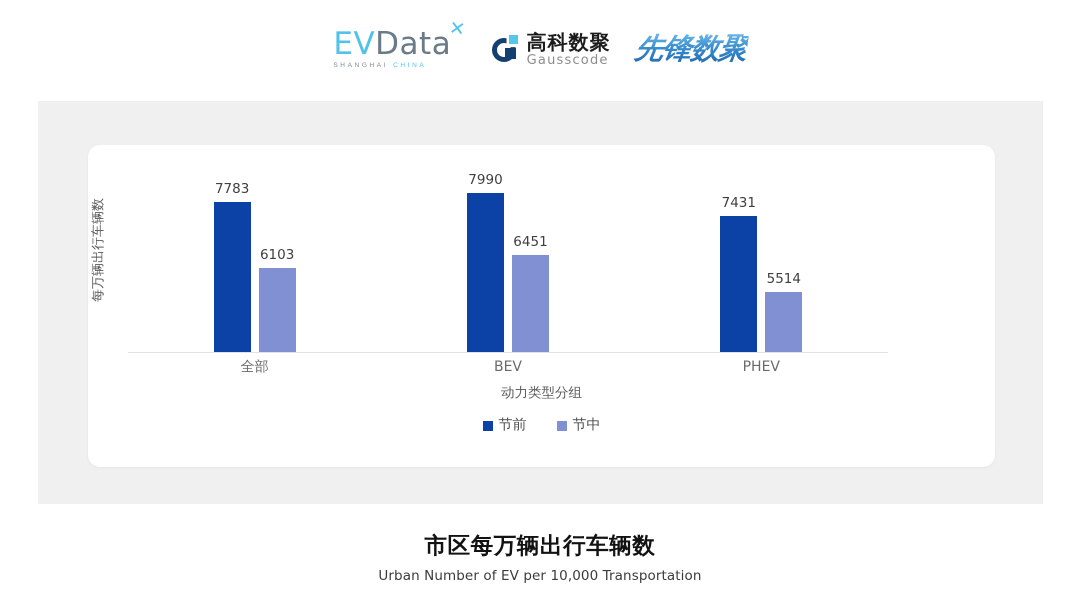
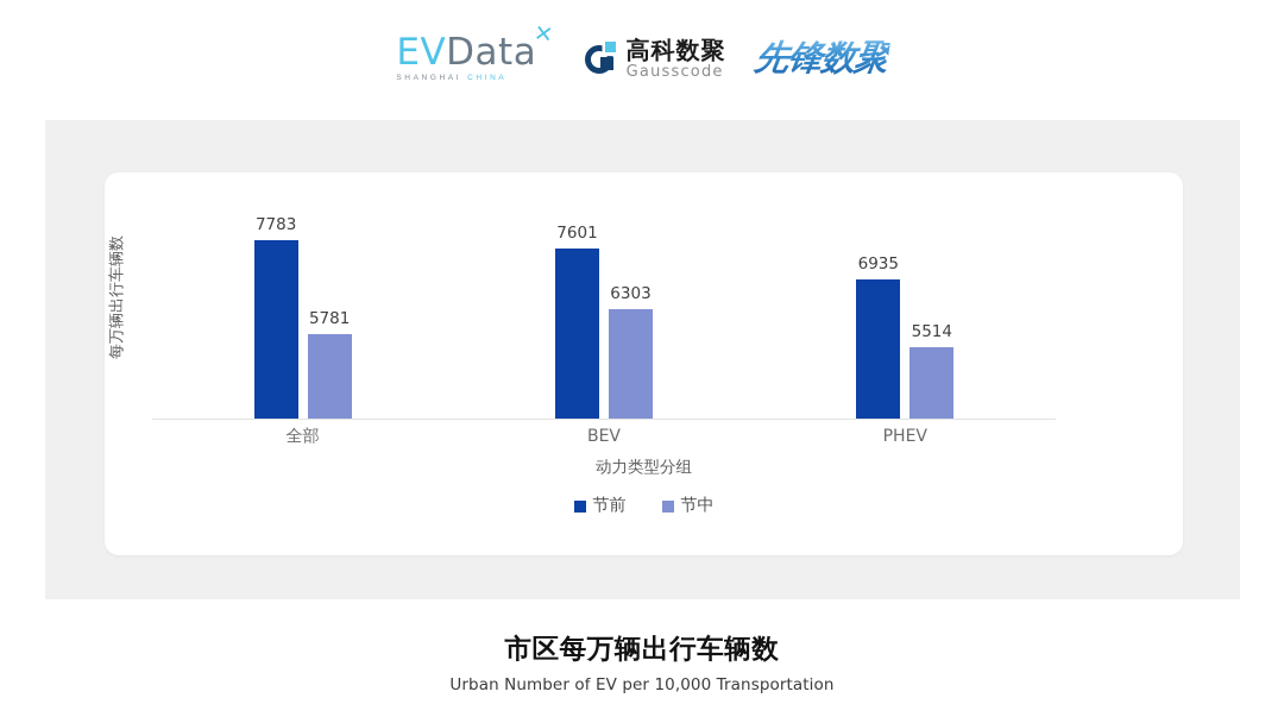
节中/全部: 6103 -> 5781
节前/BEV: 7990 -> 7601
节中/BEV: 6451 -> 6303
节前/PHEV: 7431 -> 6935
